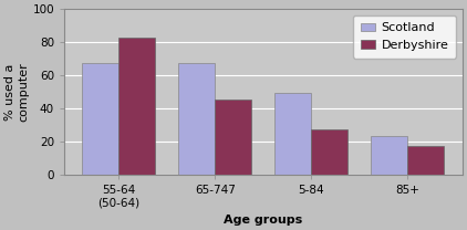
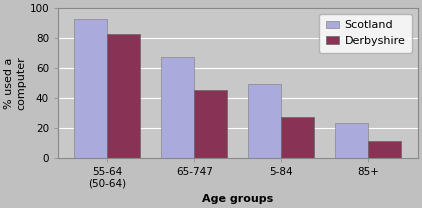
Scotland/55-64 (50-64): 67 -> 93
Derbyshire/85+: 17 -> 11
